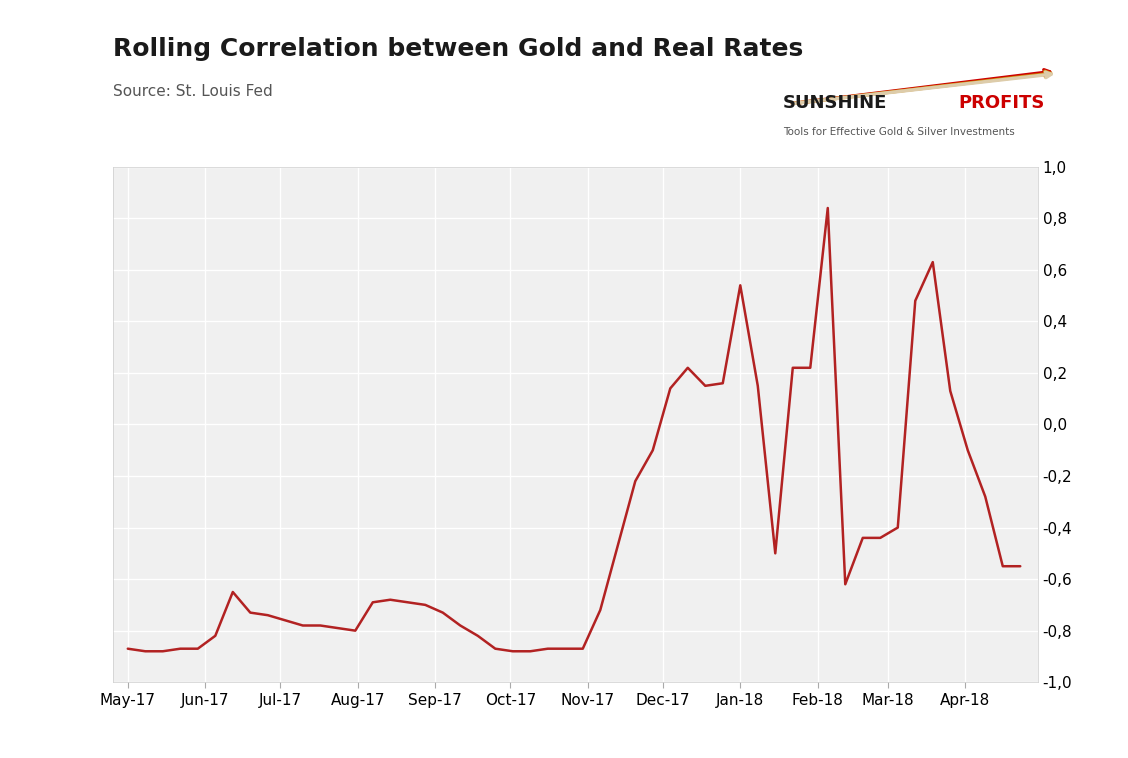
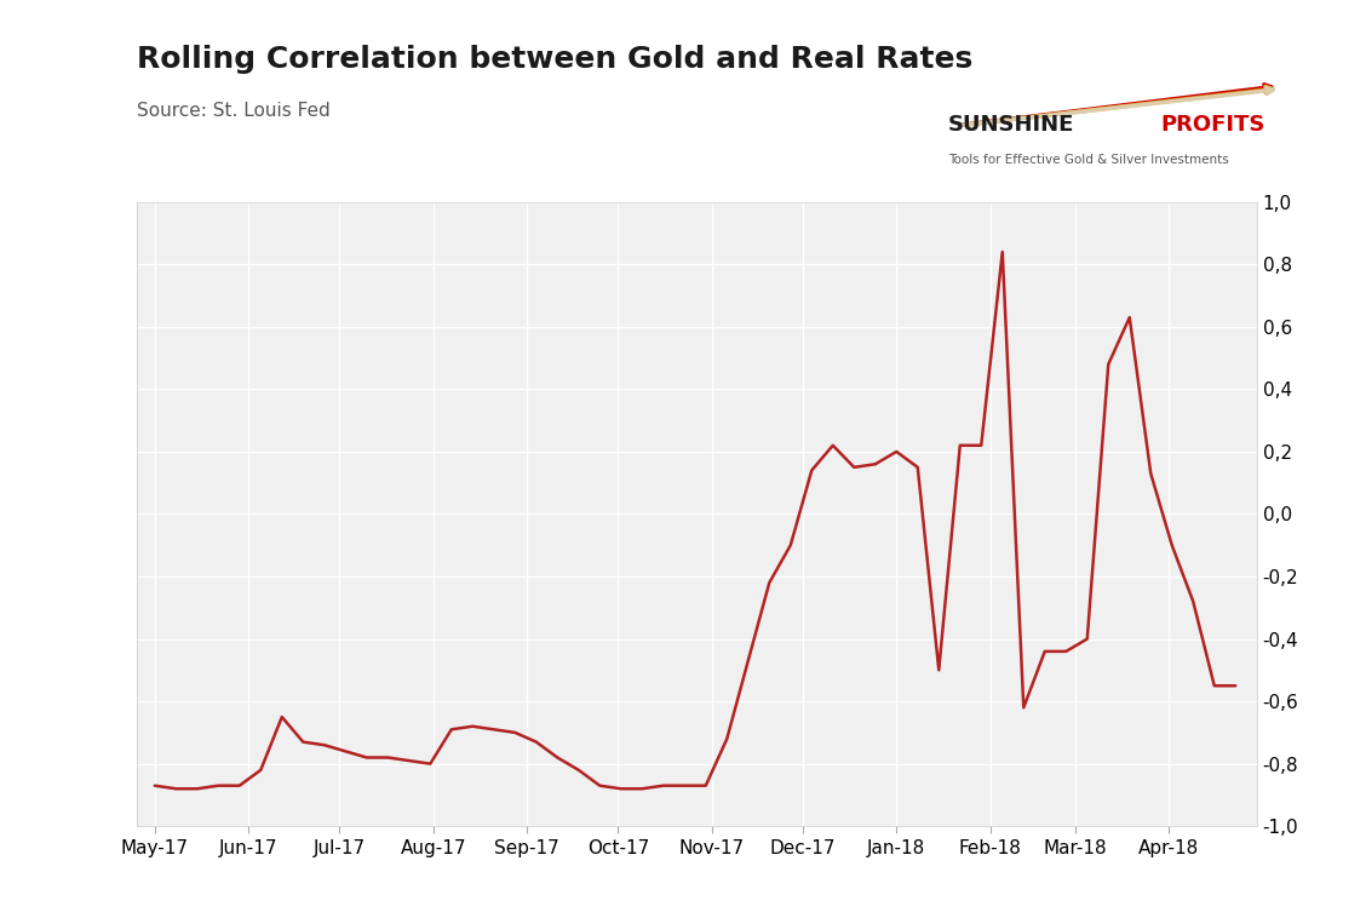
Jan-18: 0,54 -> 0,20
